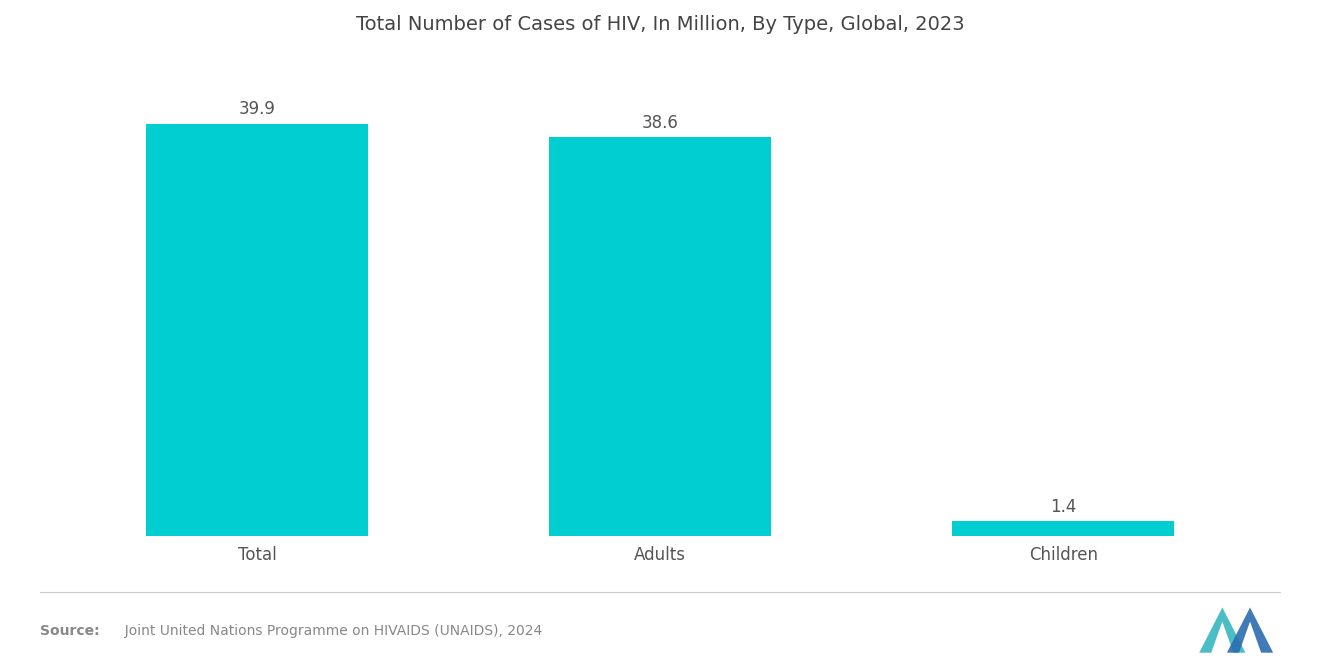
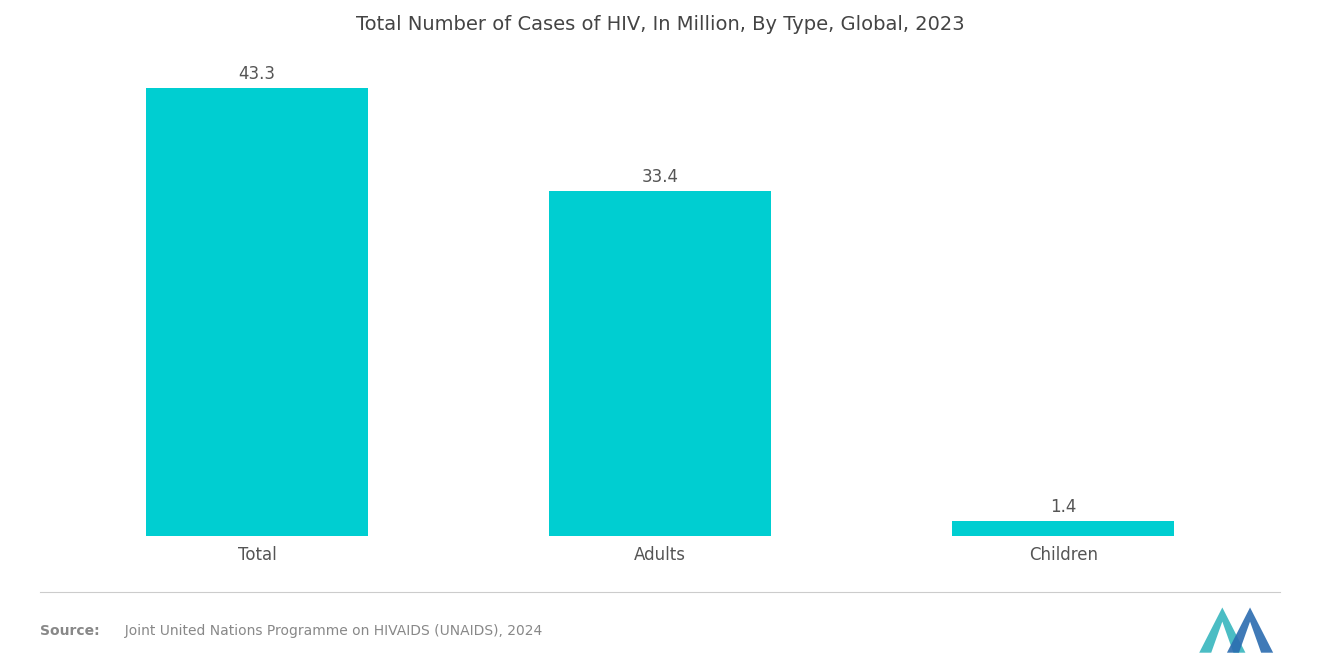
Total: 39.9 -> 43.3
Adults: 38.6 -> 33.4
